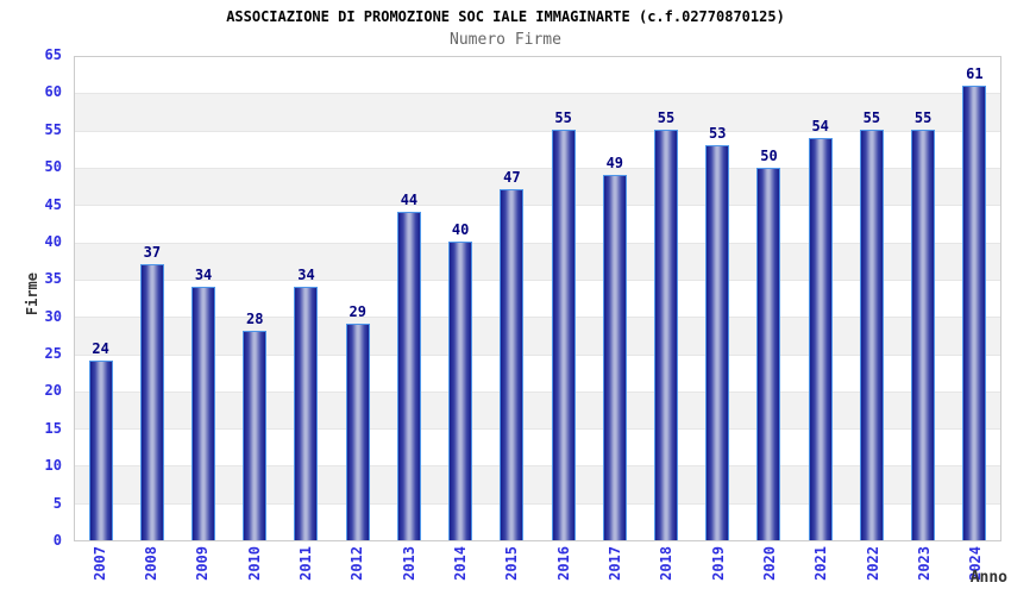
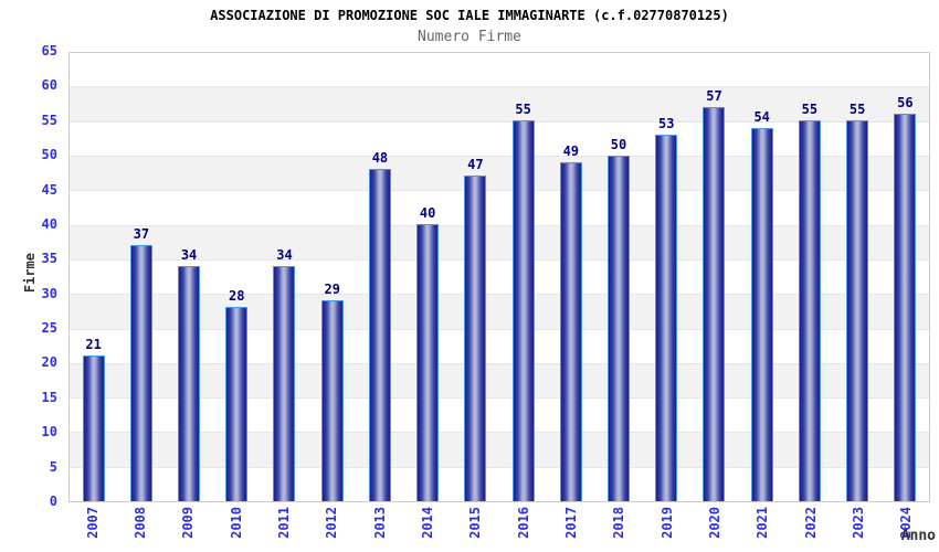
2007: 24 -> 21
2013: 44 -> 48
2018: 55 -> 50
2020: 50 -> 57
2024: 61 -> 56
